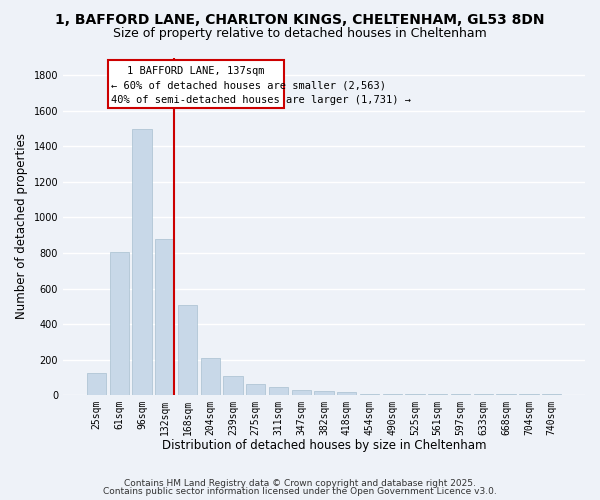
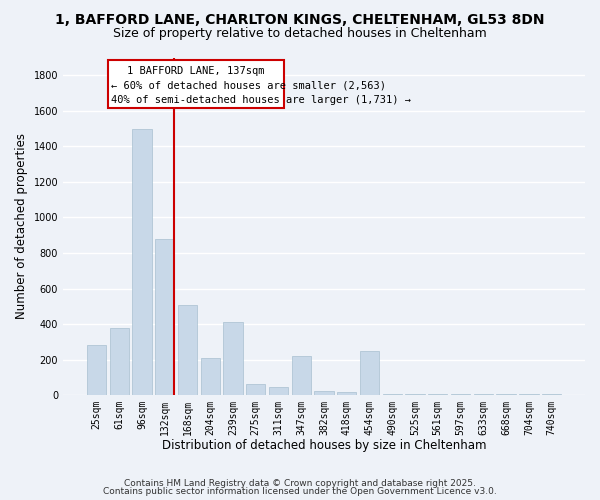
25sqm: 120 -> 280
61sqm: 800 -> 380
239sqm: 110 -> 410
347sqm: 30 -> 220
454sqm: 10 -> 250
